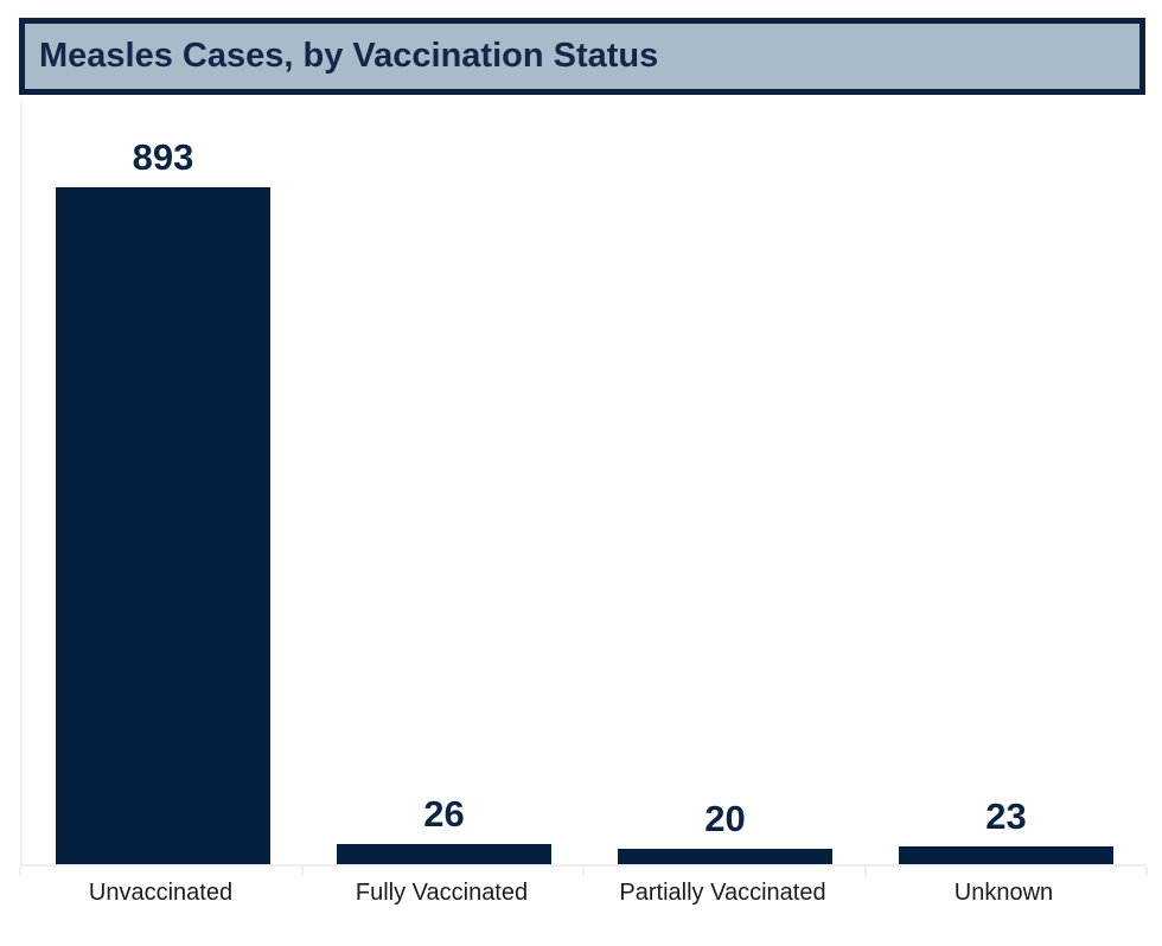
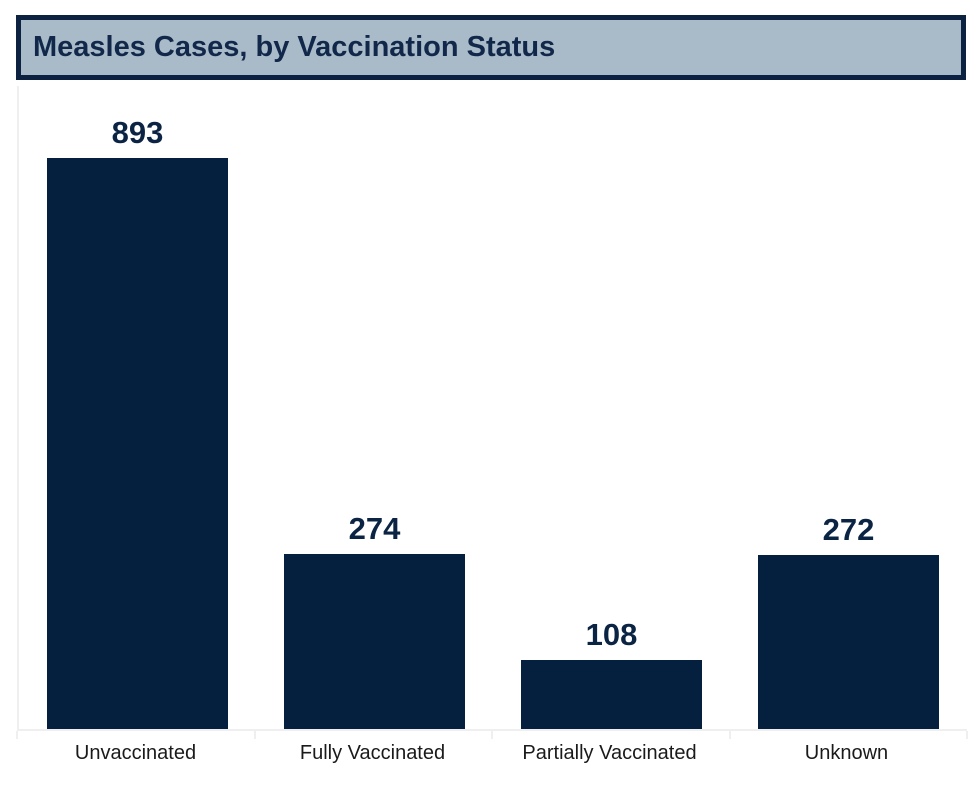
Fully Vaccinated: 26 -> 274
Partially Vaccinated: 20 -> 108
Unknown: 23 -> 272
